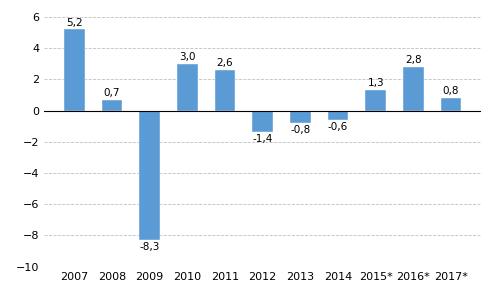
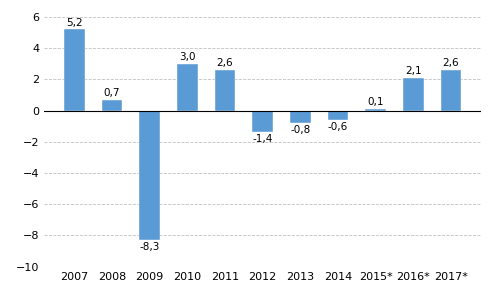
2015*: 1,3 -> 0,1
2016*: 2,8 -> 2,1
2017*: 0,8 -> 2,6
